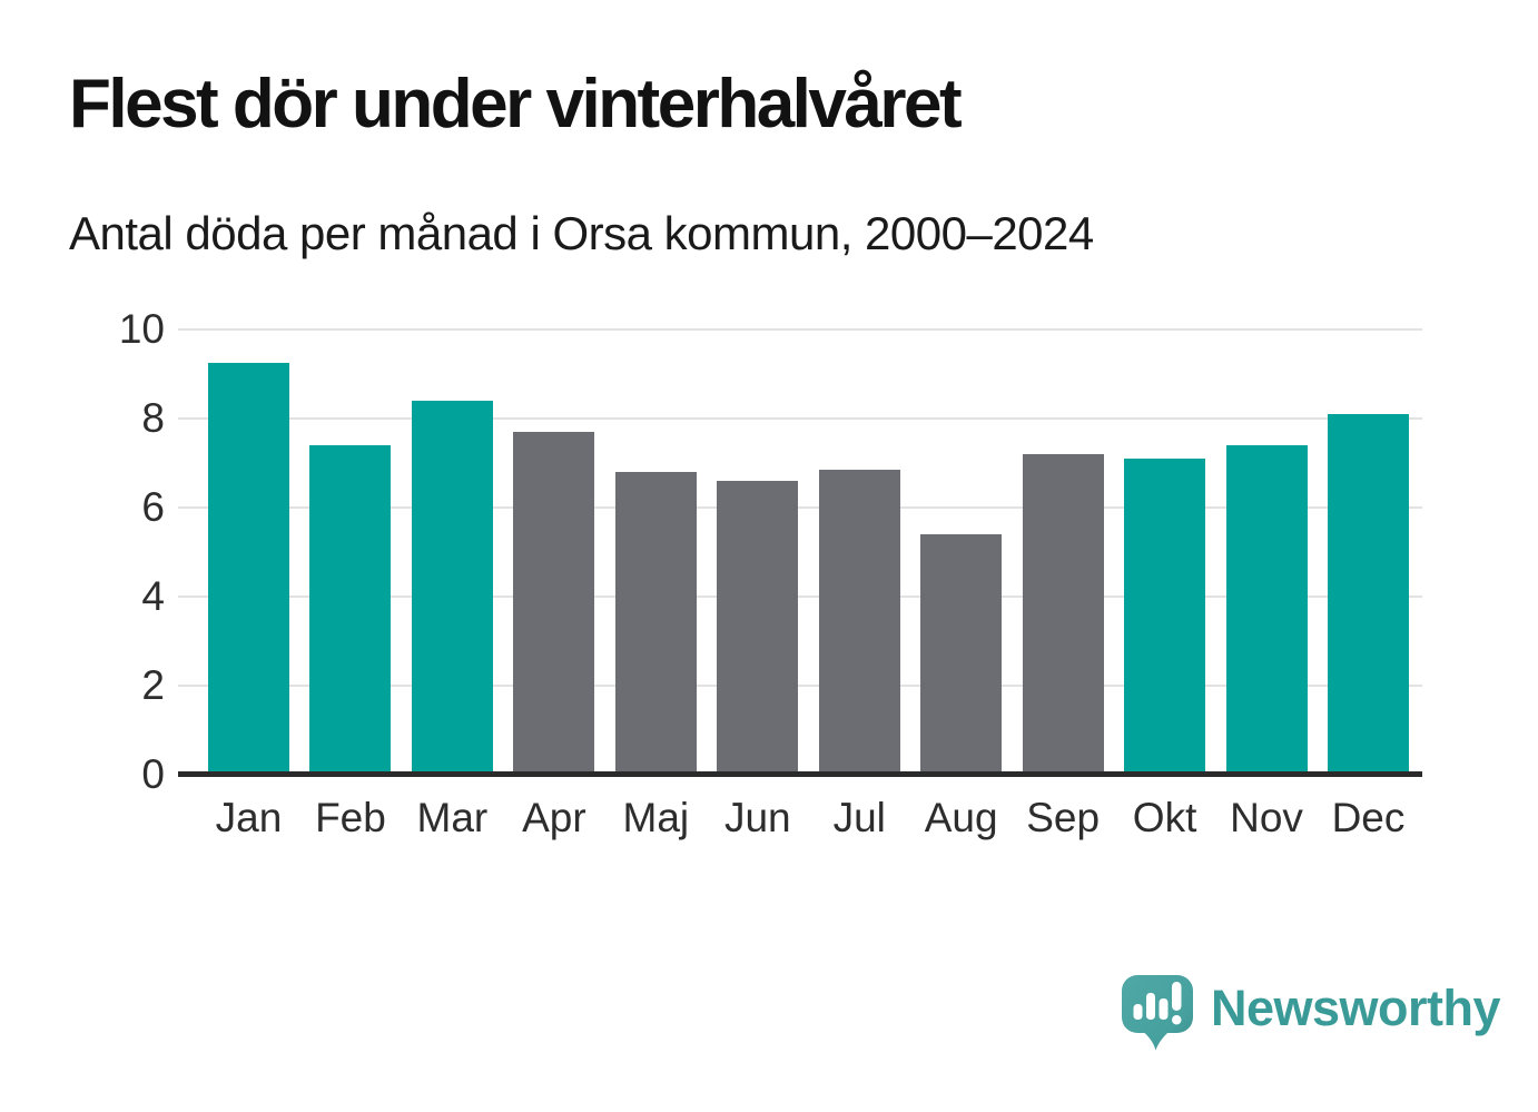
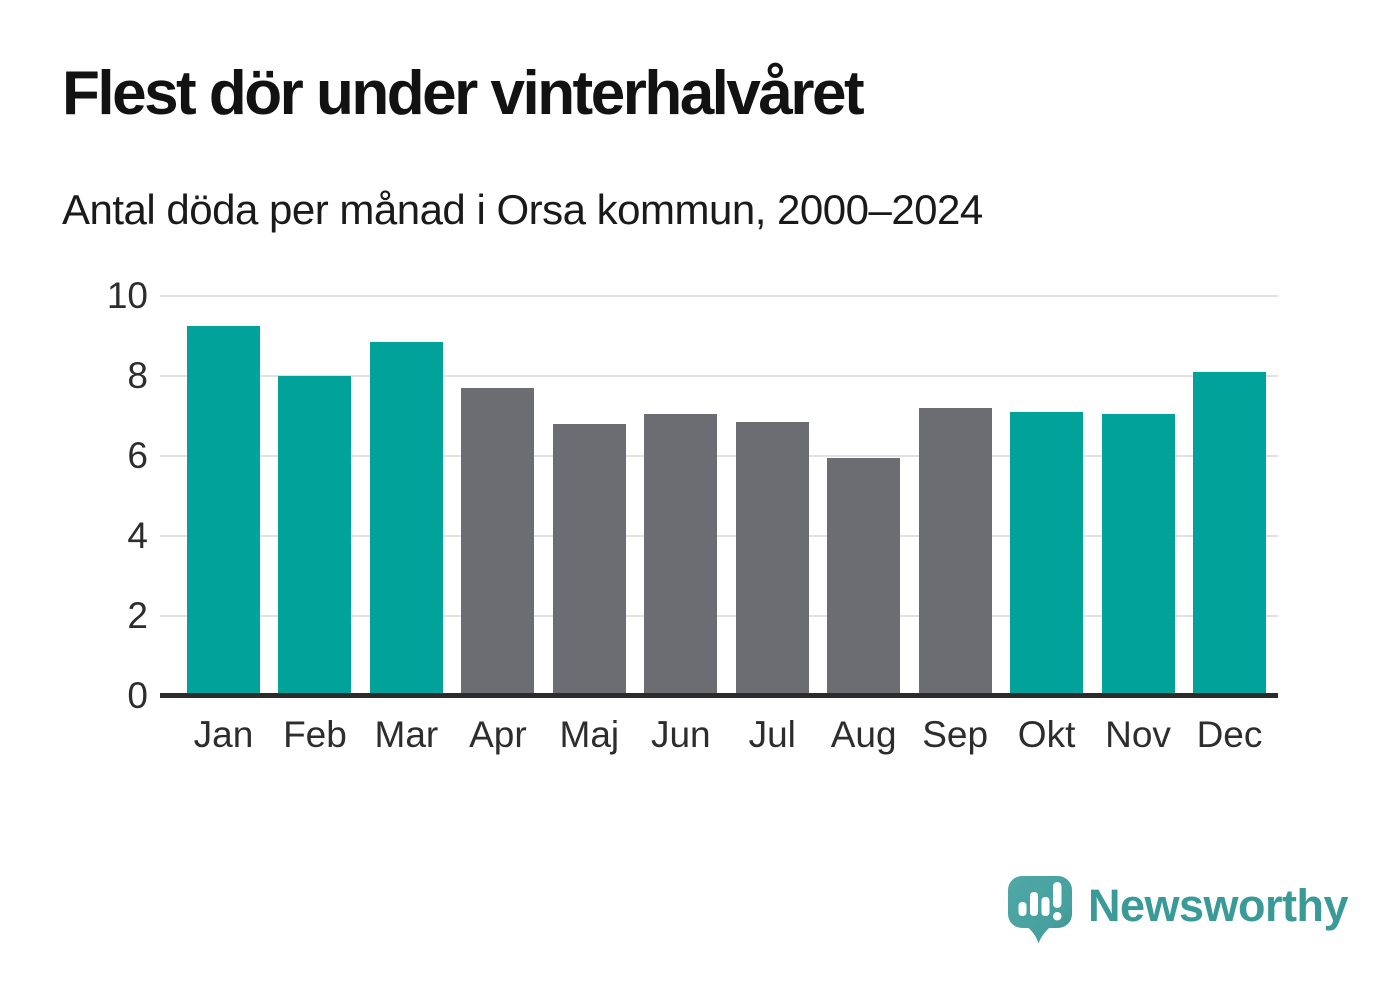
Feb: 7.4 -> 8.0
Mar: 8.4 -> 8.8
Jun: 6.6 -> 7.0
Aug: 5.4 -> 6.0
Nov: 7.4 -> 7.0
